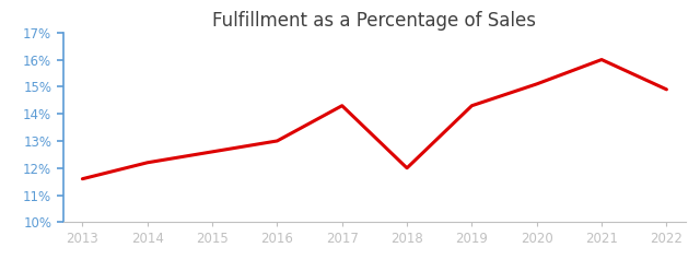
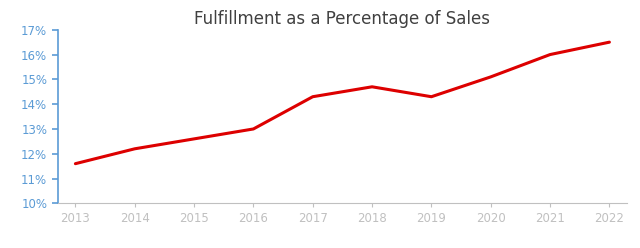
2018: 12.0% -> 14.7%
2022: 14.9% -> 16.5%
